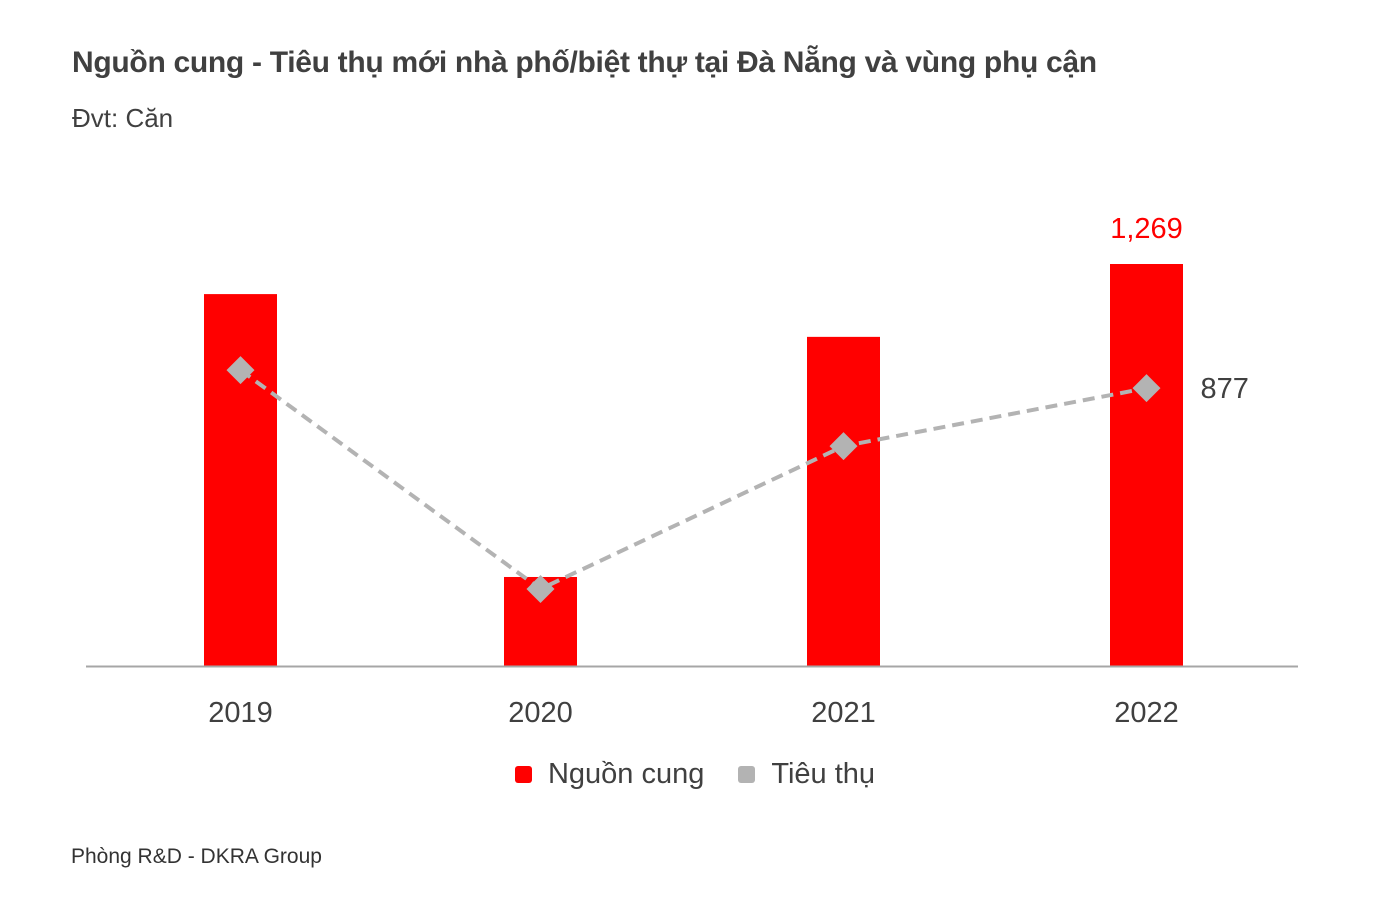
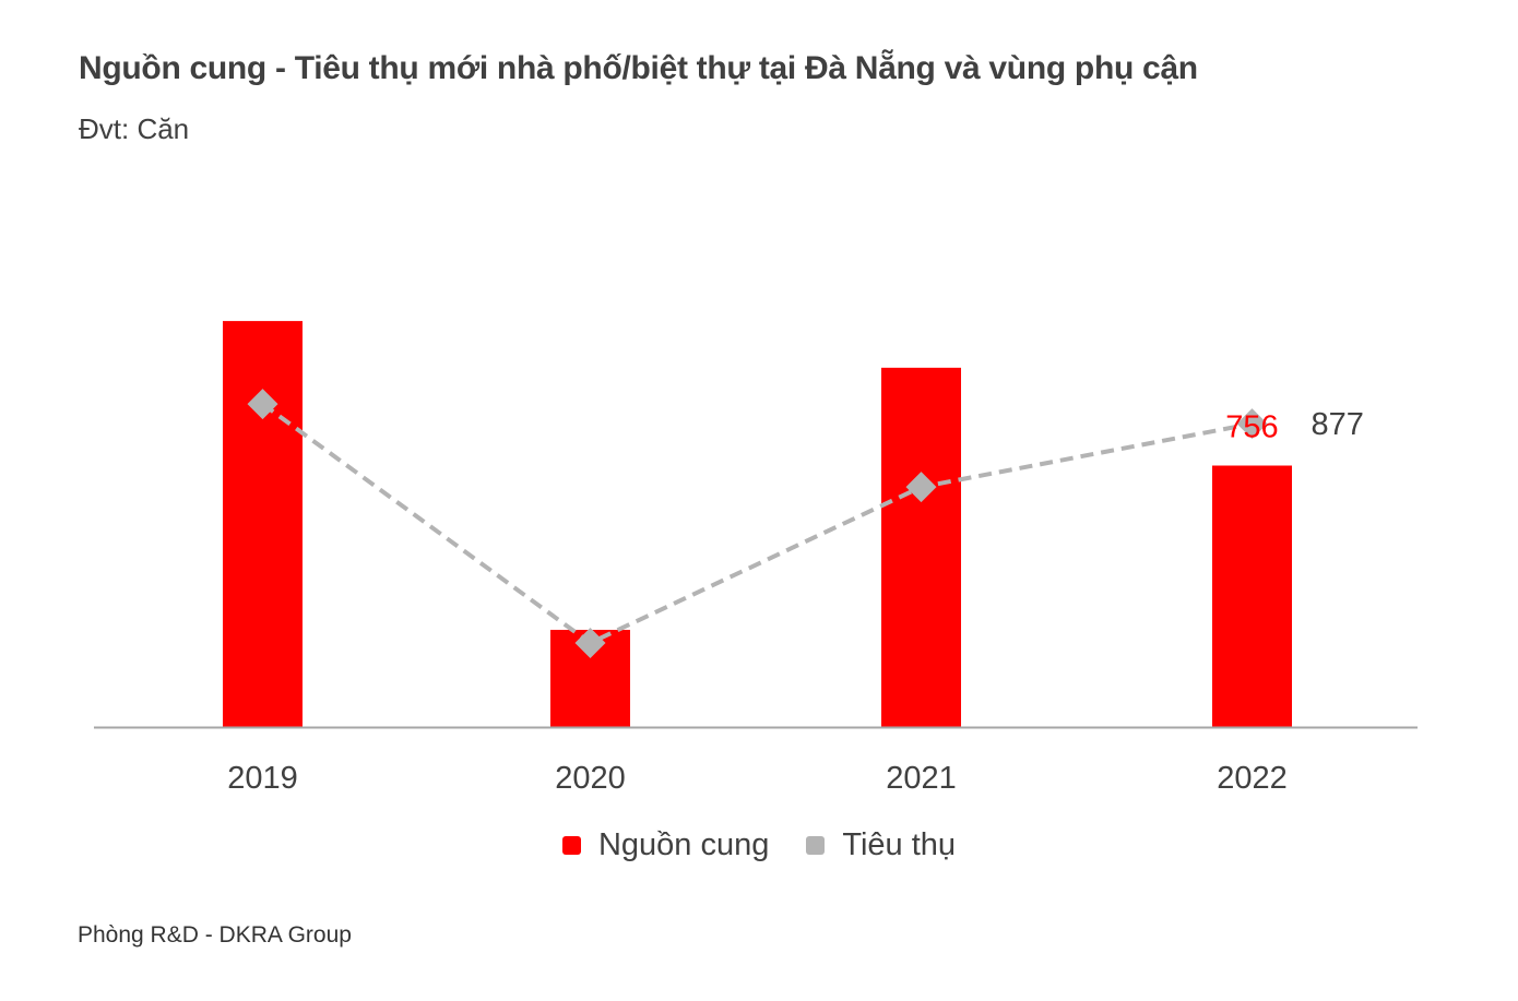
Nguồn cung/2022: 1,269 -> 756
